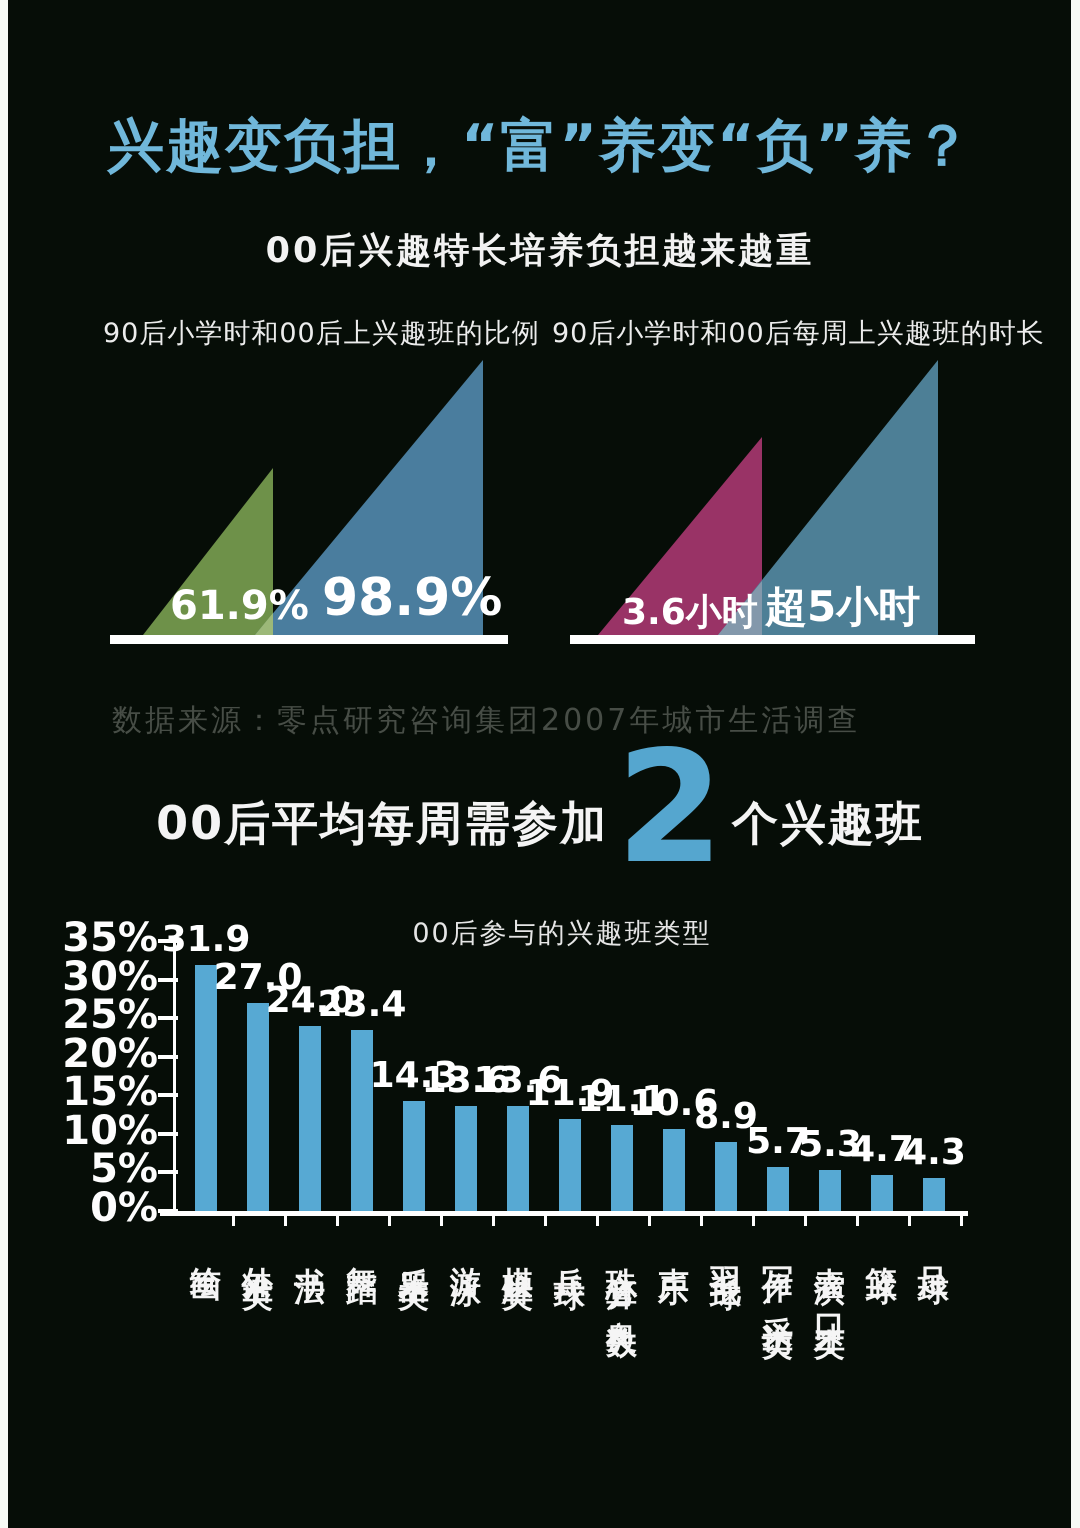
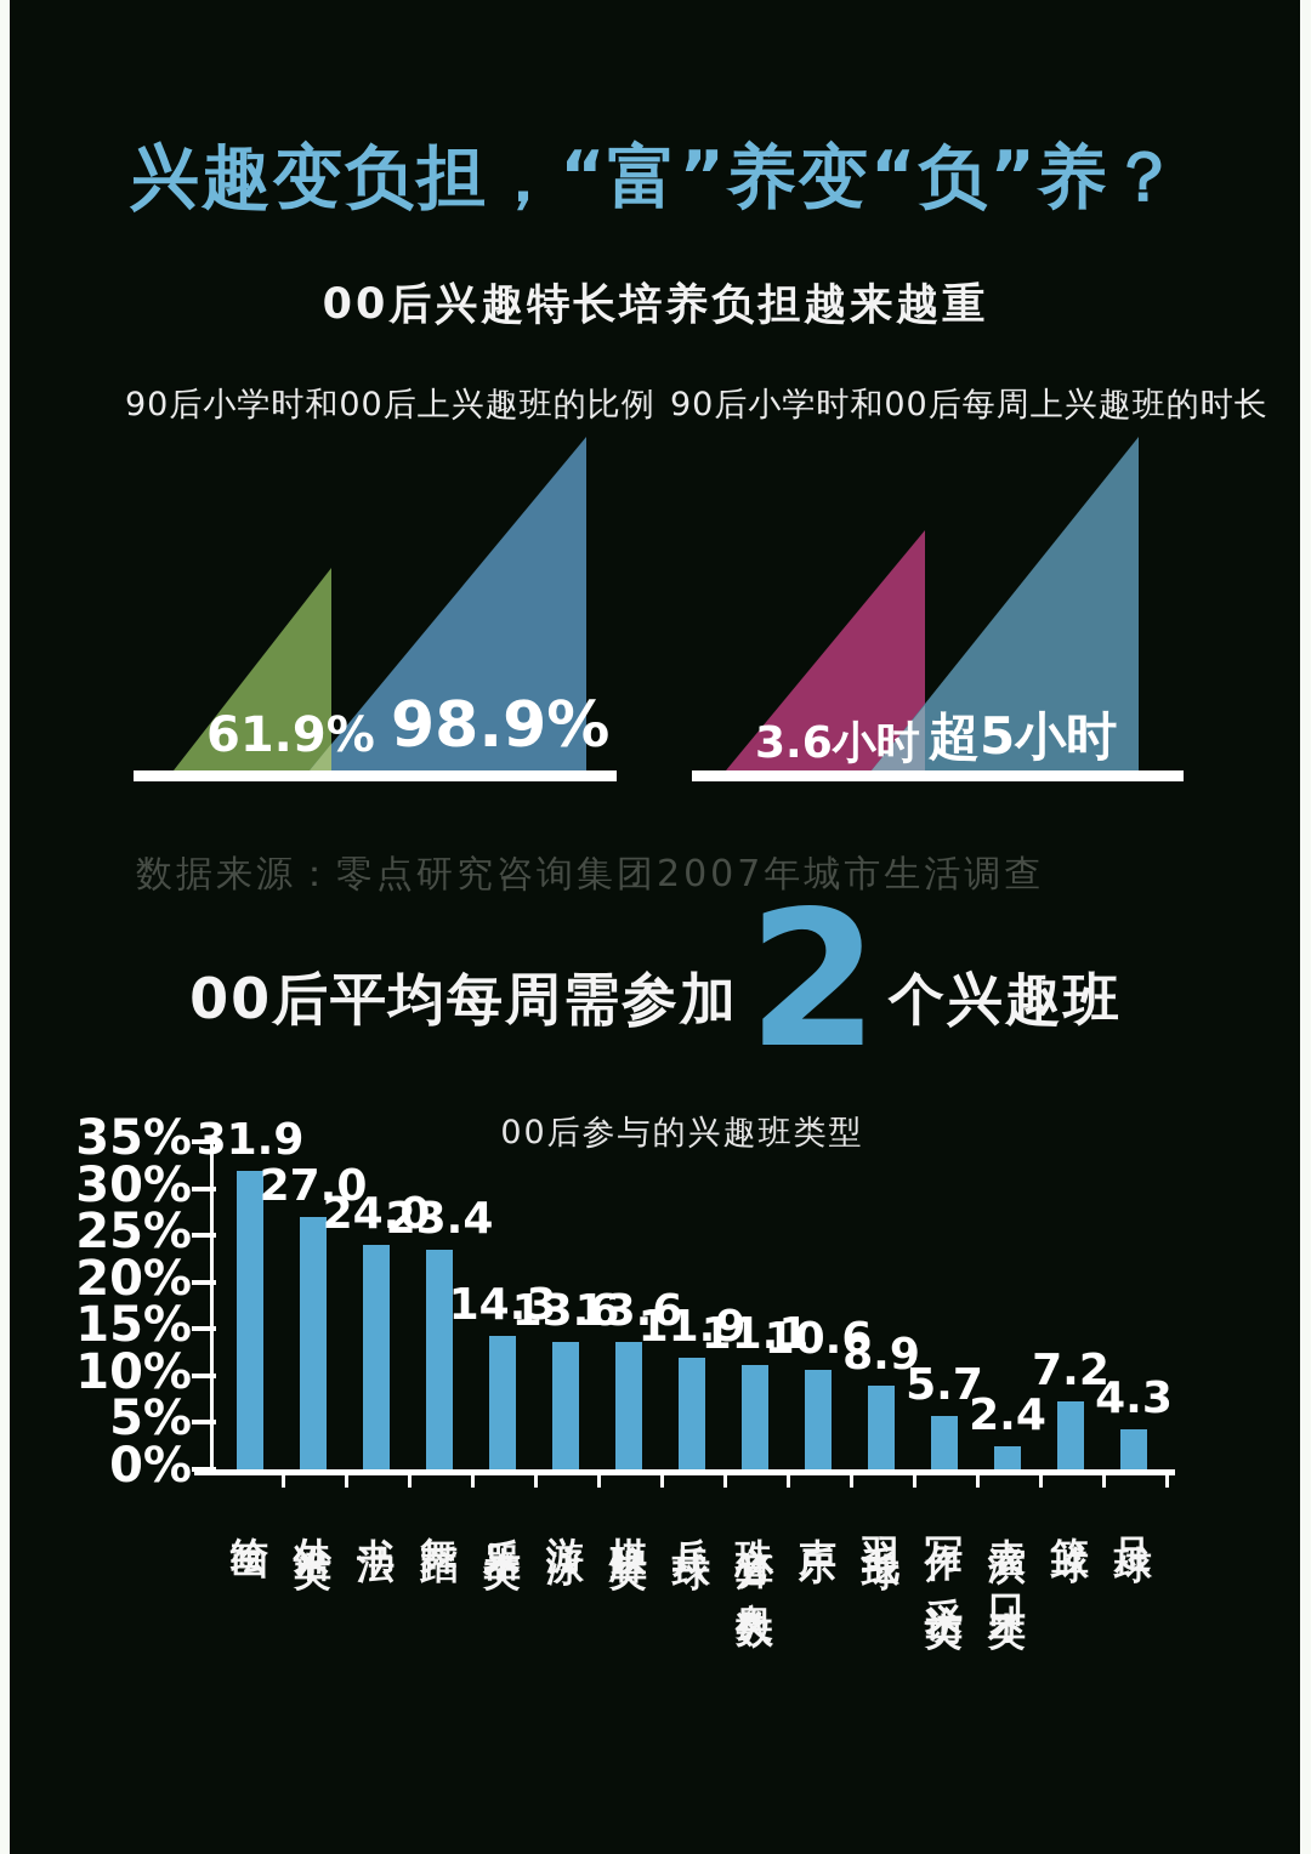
00后参与的兴趣班类型/表演／口才类: 5.3 -> 2.4
00后参与的兴趣班类型/篮球: 4.7 -> 7.2
